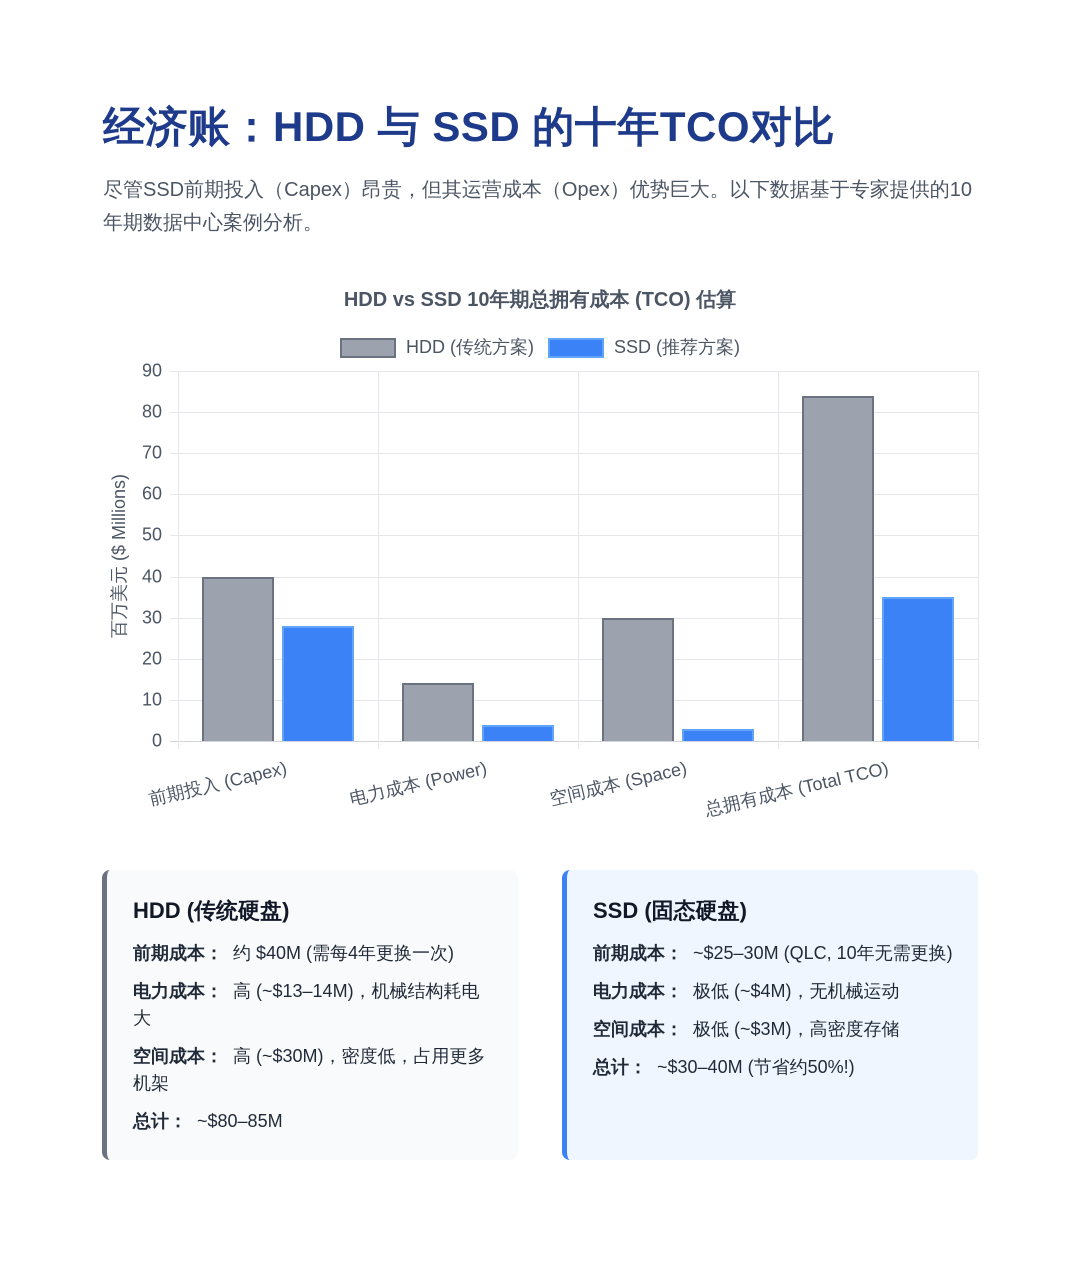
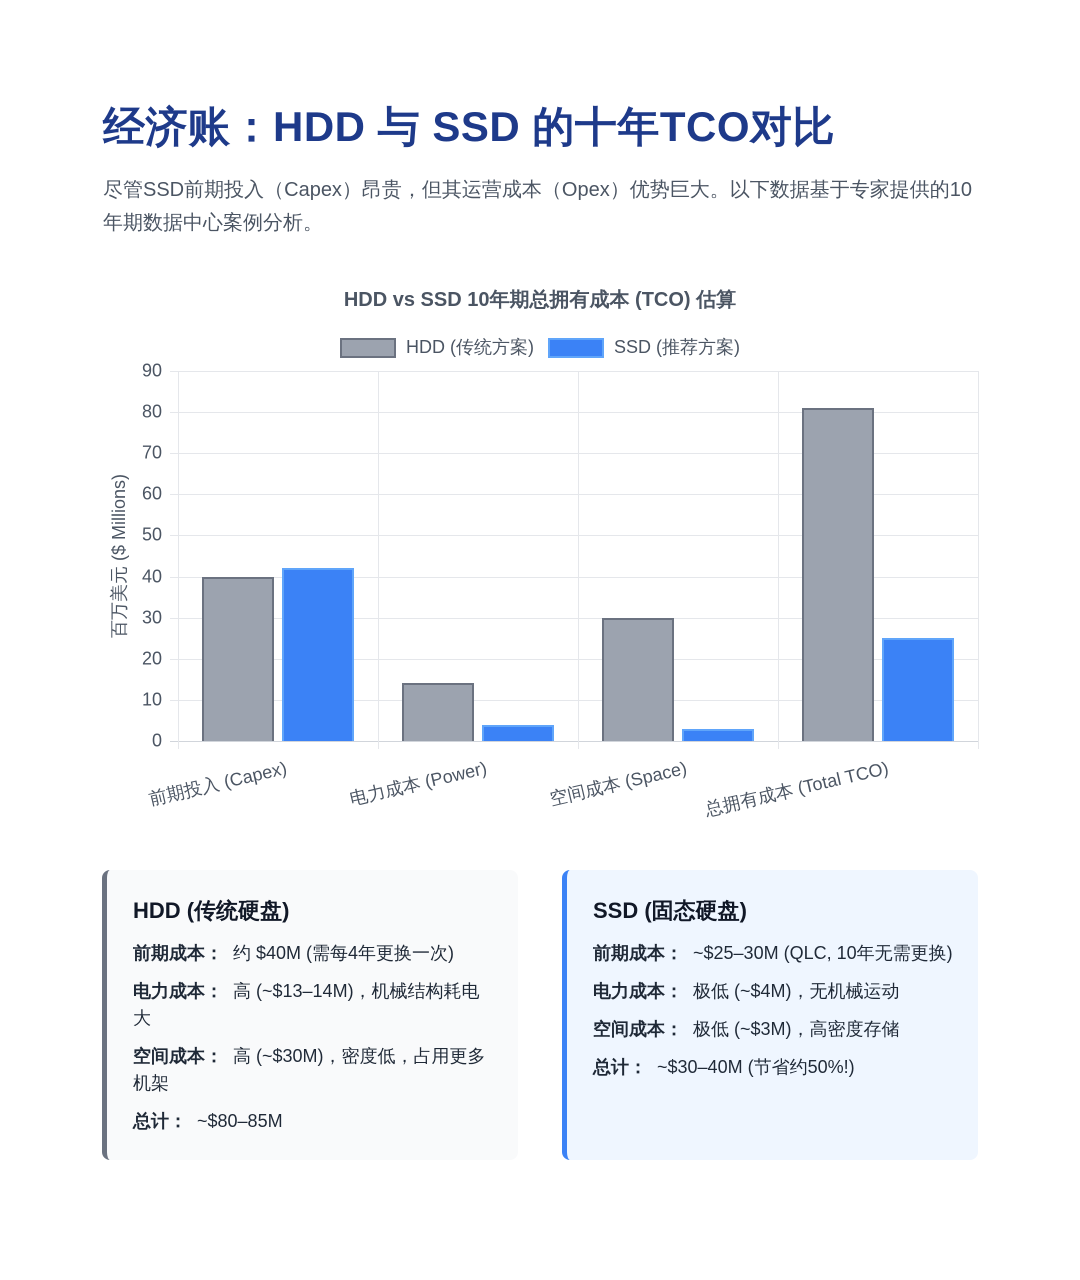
SSD (推荐方案)/前期投入 (Capex): 28 -> 42
HDD (传统方案)/总拥有成本 (Total TCO): 84 -> 81
SSD (推荐方案)/总拥有成本 (Total TCO): 35 -> 25
